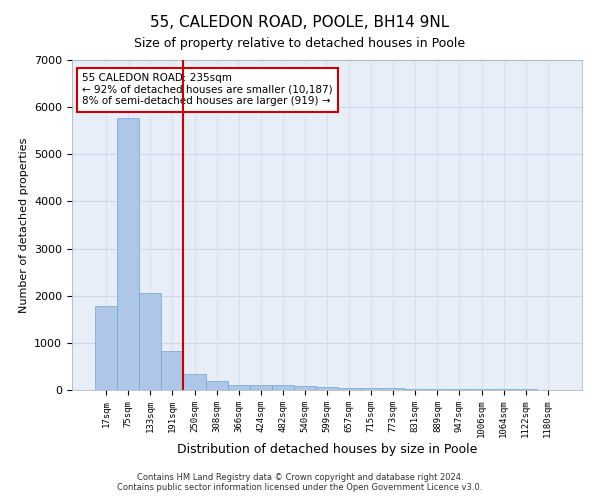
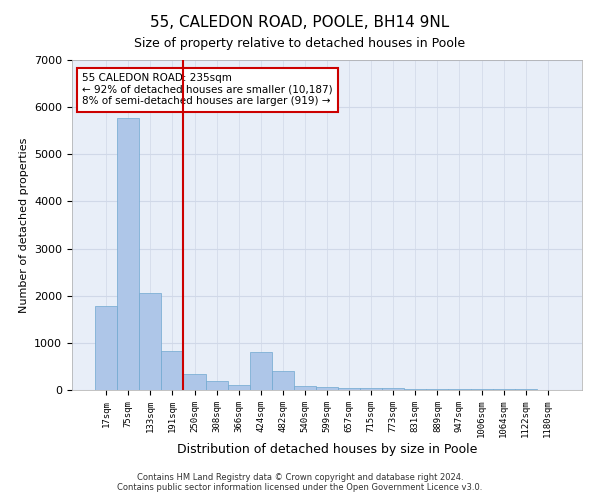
424sqm: 100 -> 800
482sqm: 100 -> 400
